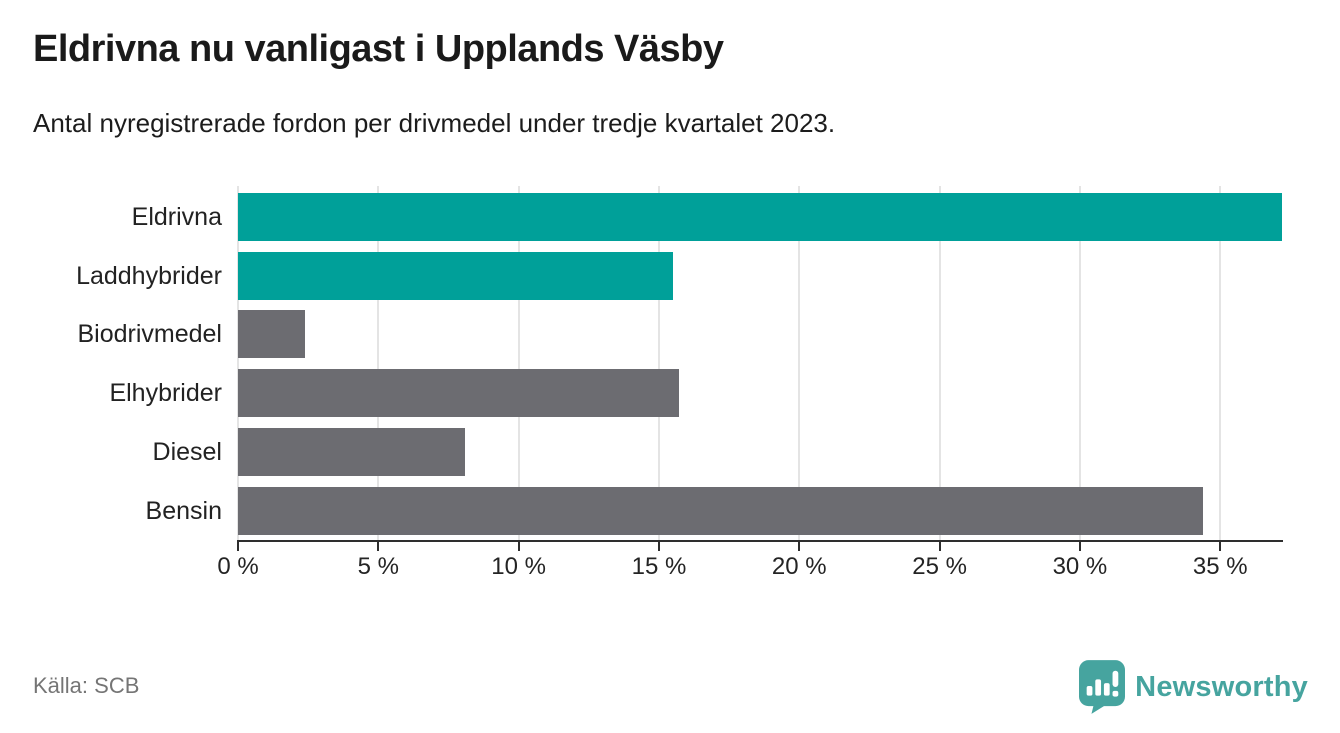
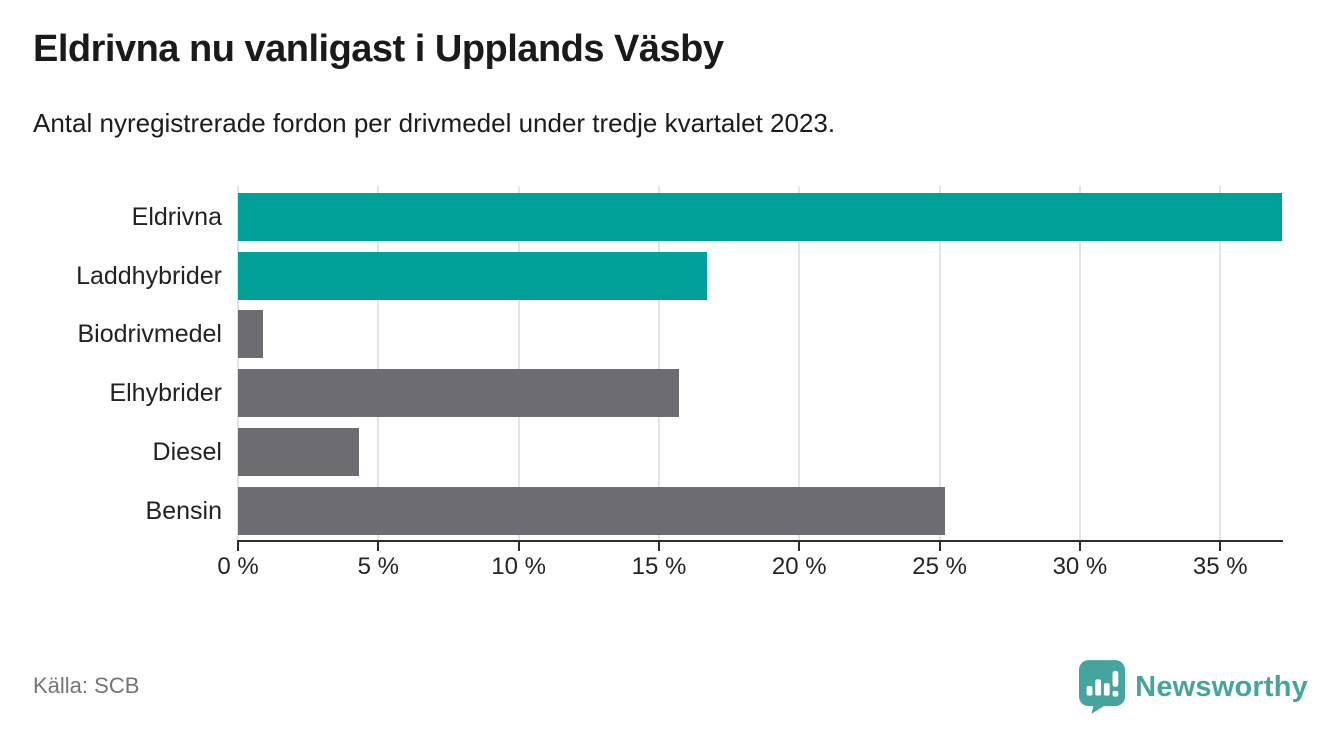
Laddhybrider: 15.5% -> 16.7%
Biodrivmedel: 2.4% -> 0.9%
Diesel: 8.1% -> 4.3%
Bensin: 34.4% -> 25.2%
